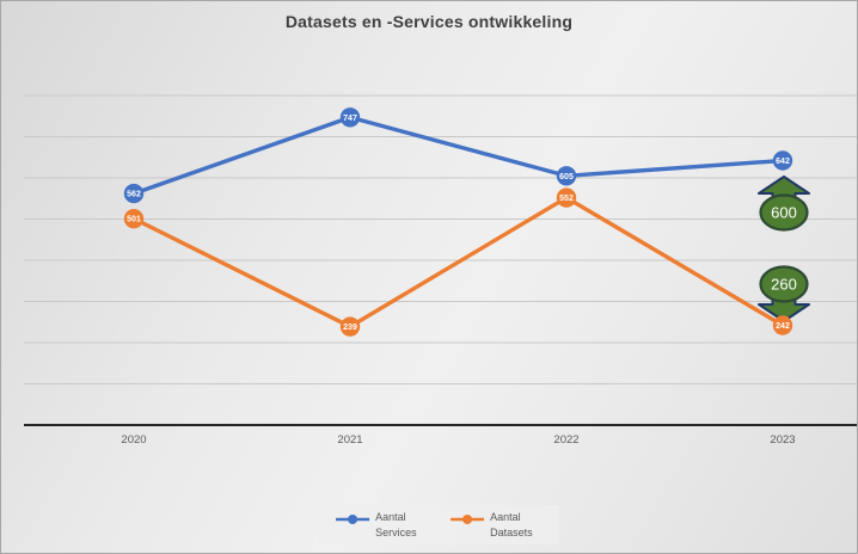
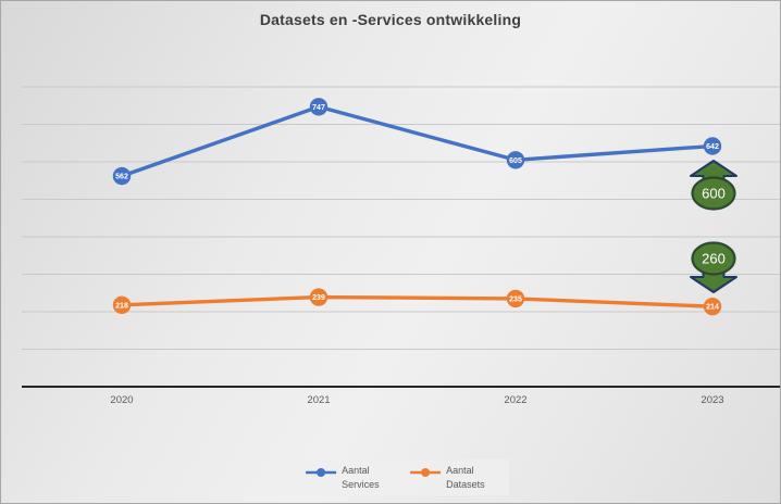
Aantal Datasets/2020: 501 -> 218
Aantal Datasets/2022: 552 -> 235
Aantal Datasets/2023: 242 -> 214
